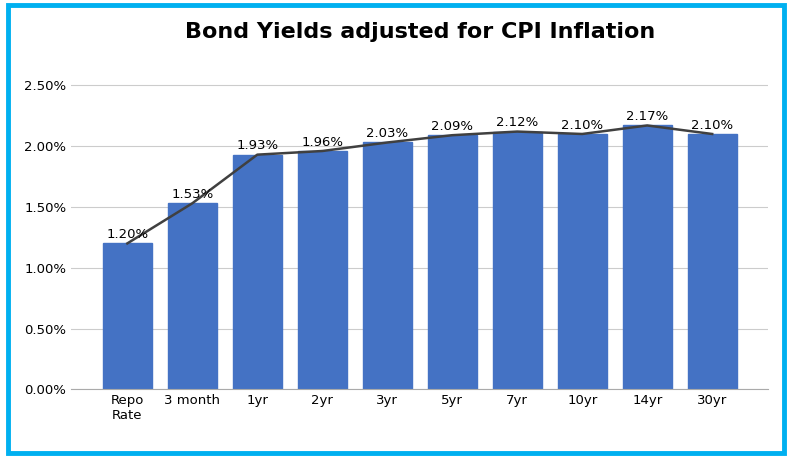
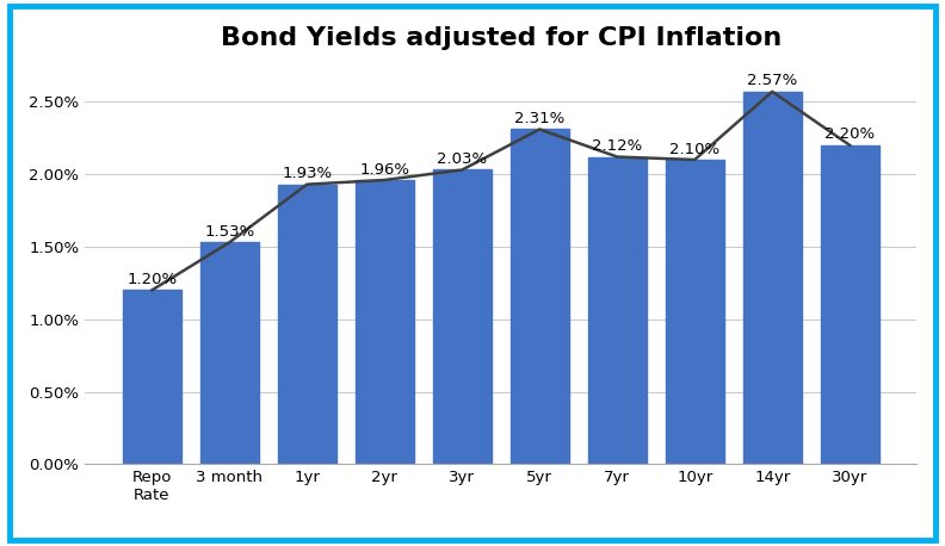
5yr: 2.09% -> 2.31%
14yr: 2.17% -> 2.57%
30yr: 2.10% -> 2.20%
